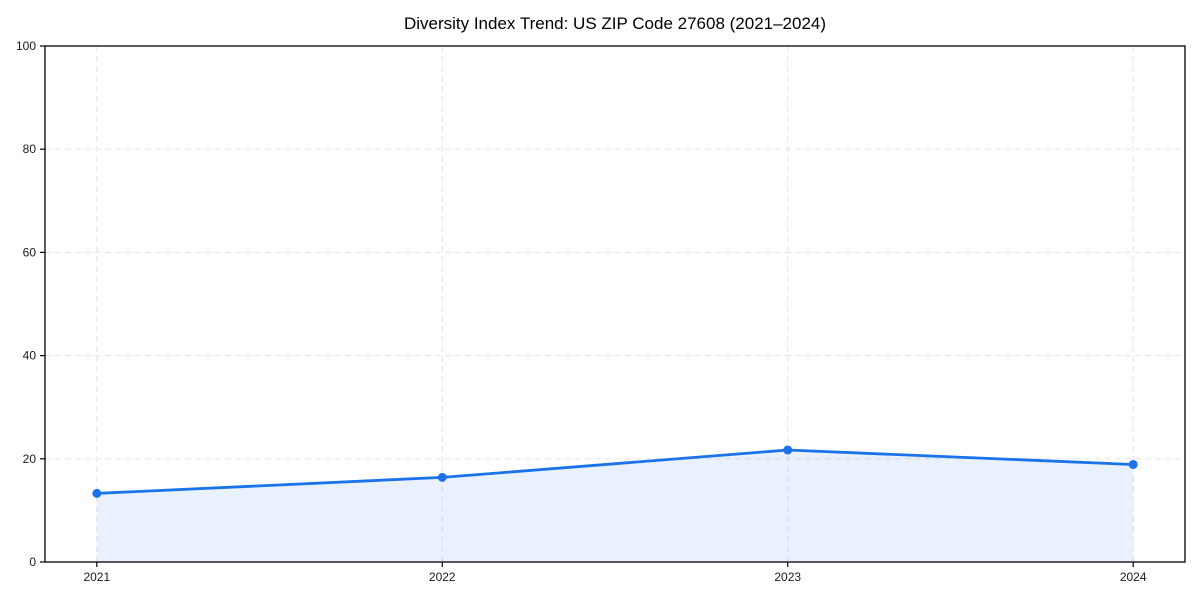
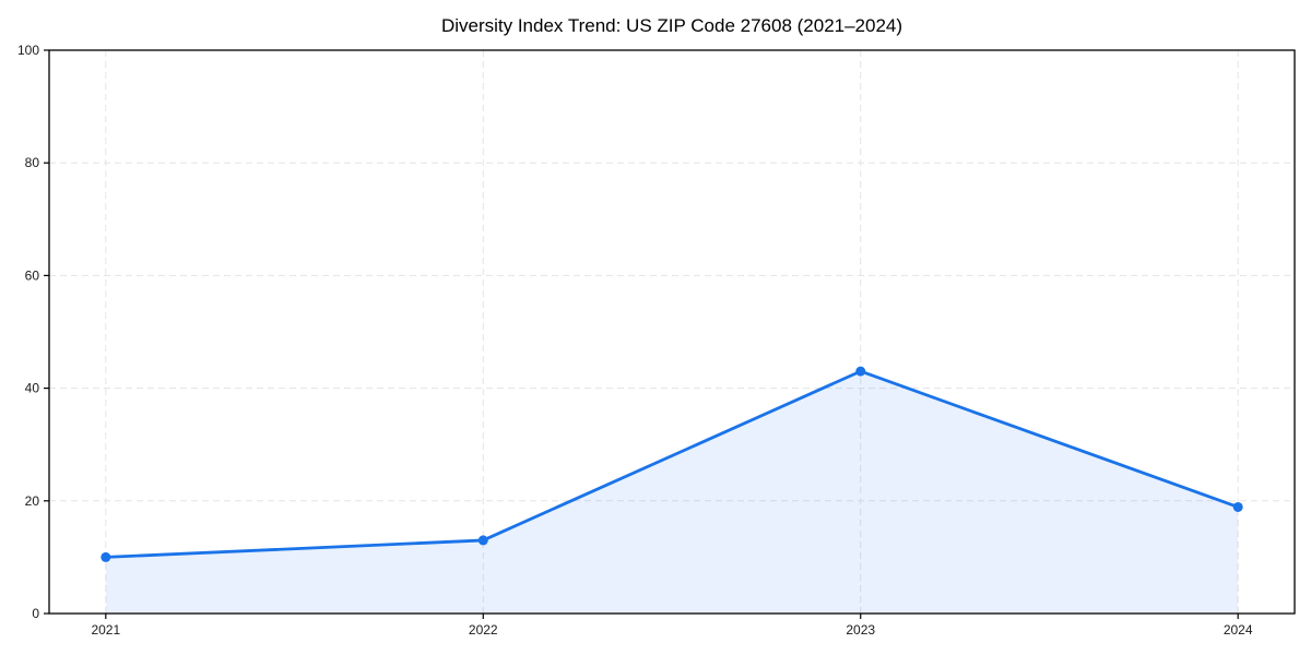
2021: 13 -> 10
2022: 16 -> 13
2023: 22 -> 43
